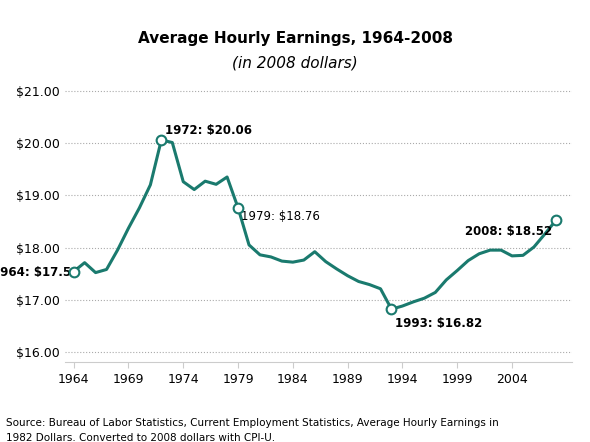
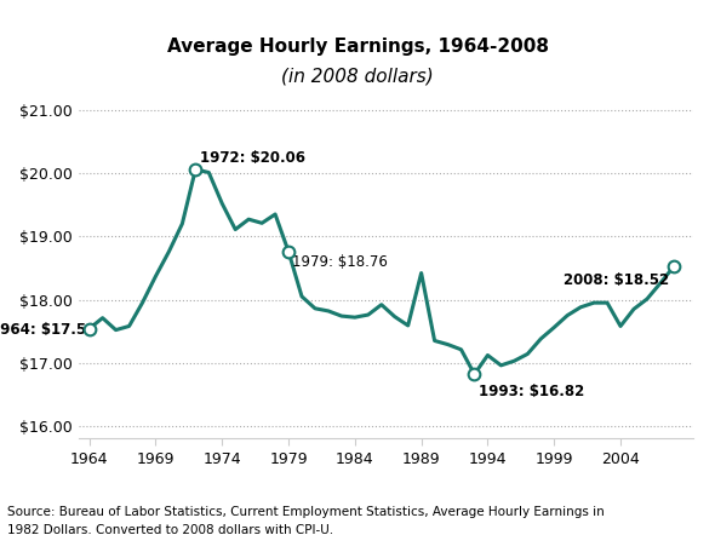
1974: $19.26 -> $19.52
1989: $17.46 -> $18.42
1994: $16.88 -> $17.12
2004: $17.84 -> $17.58
